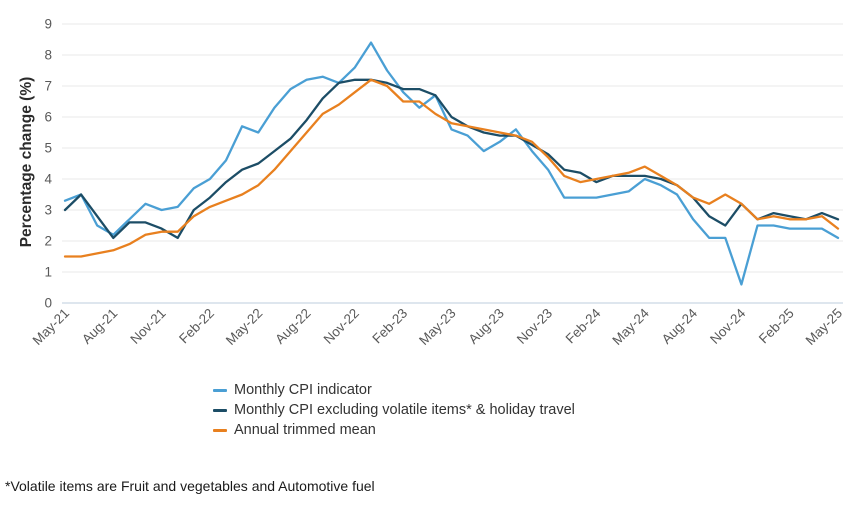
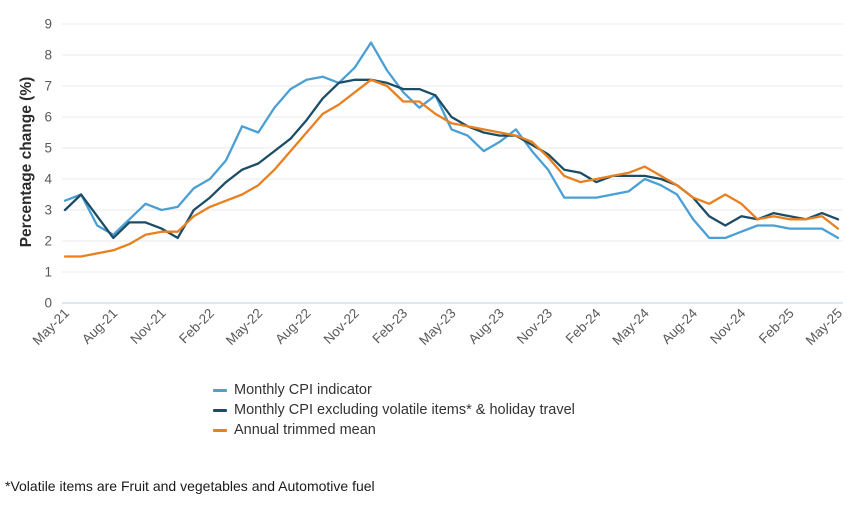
Monthly CPI indicator/Nov-24: 0.6 -> 2.3
Monthly CPI excluding volatile items* & holiday travel/Nov-24: 3.2 -> 2.8
